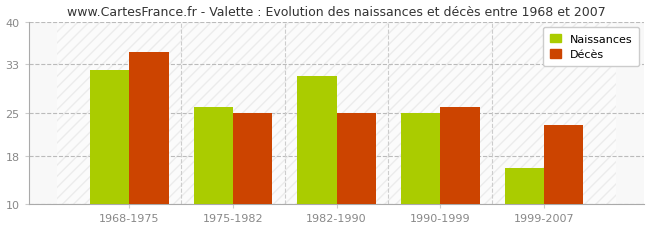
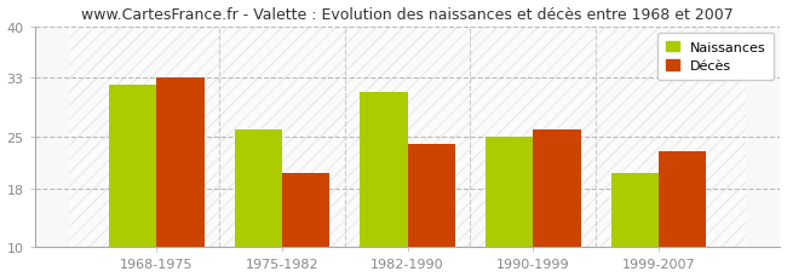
Décès/1968-1975: 35 -> 33
Décès/1975-1982: 25 -> 20
Décès/1982-1990: 25 -> 24
Naissances/1999-2007: 16 -> 20
